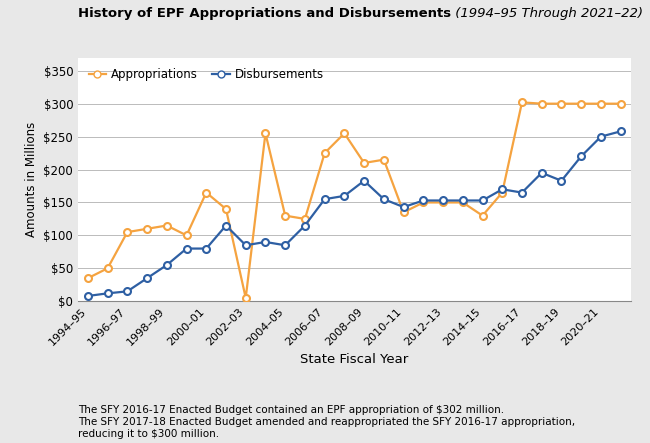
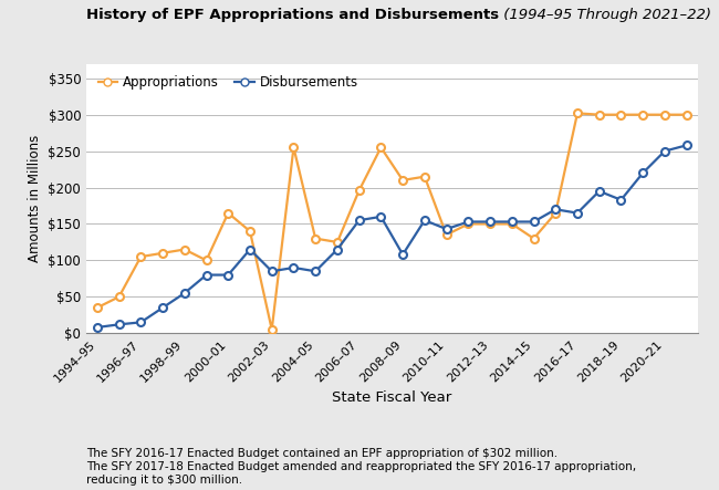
Appropriations/2006–07: $225 -> $196
Disbursements/2008–09: $183 -> $108
